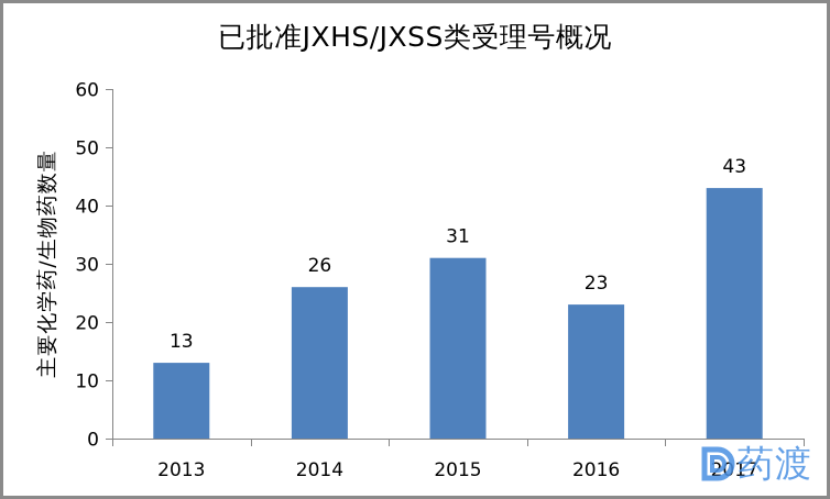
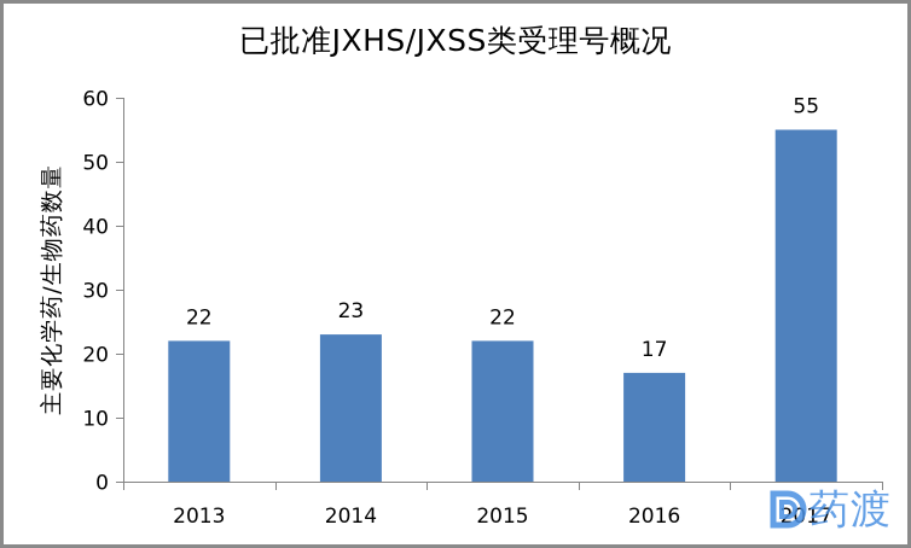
2013: 13 -> 22
2014: 26 -> 23
2015: 31 -> 22
2016: 23 -> 17
2017: 43 -> 55
